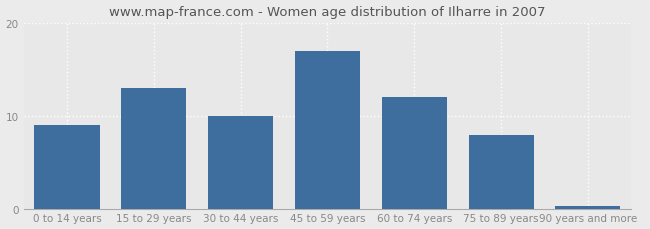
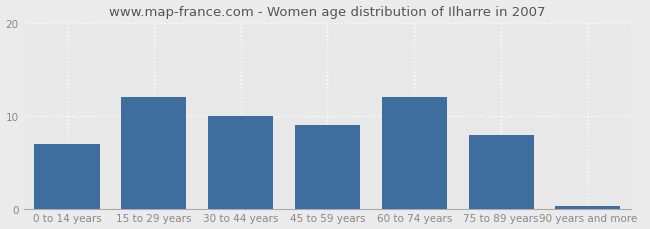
0 to 14 years: 9.0 -> 7.0
15 to 29 years: 13.0 -> 12.0
45 to 59 years: 17.0 -> 9.0
